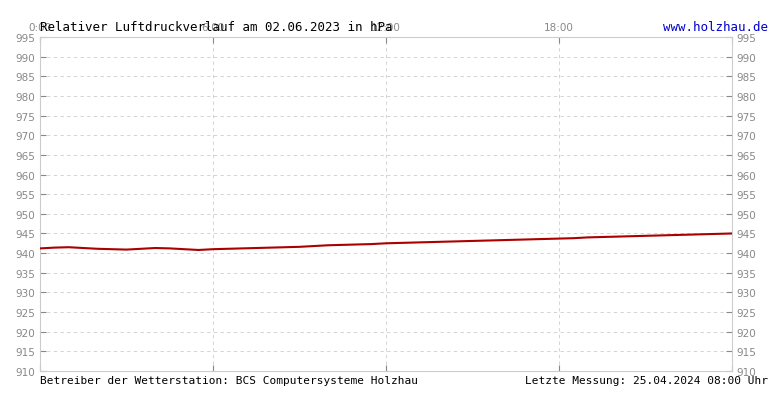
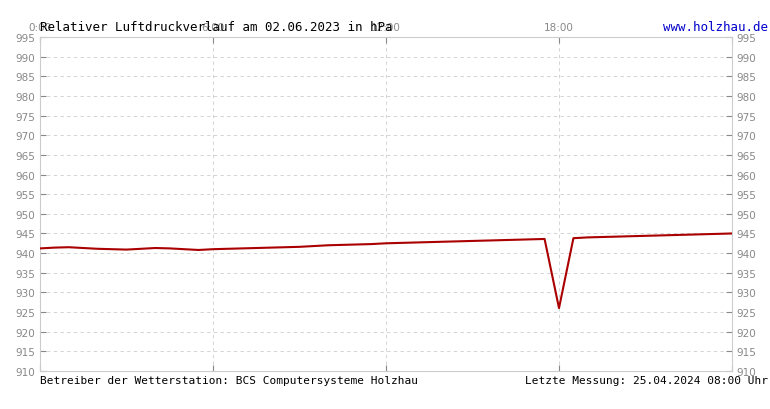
18:00: 943.7 -> 926.0
